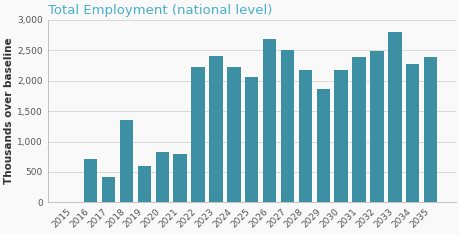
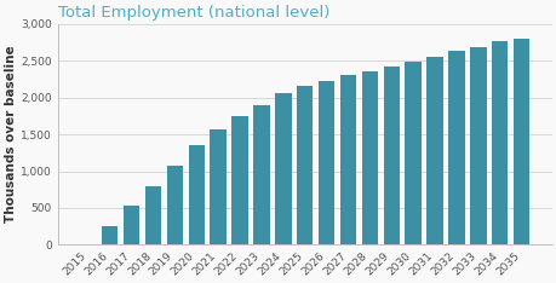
2016: 720 -> 250
2017: 420 -> 530
2018: 1,360 -> 800
2019: 600 -> 1,080
2020: 820 -> 1,350
2021: 800 -> 1,570
2022: 2,220 -> 1,750
2023: 2,400 -> 1,900
2024: 2,220 -> 2,060
2025: 2,060 -> 2,160
2026: 2,680 -> 2,230
2027: 2,500 -> 2,300
2028: 2,180 -> 2,350
2029: 1,860 -> 2,420
2030: 2,180 -> 2,480
2031: 2,380 -> 2,560
2032: 2,480 -> 2,630
2033: 2,800 -> 2,680
2034: 2,280 -> 2,760
2035: 2,380 -> 2,800
